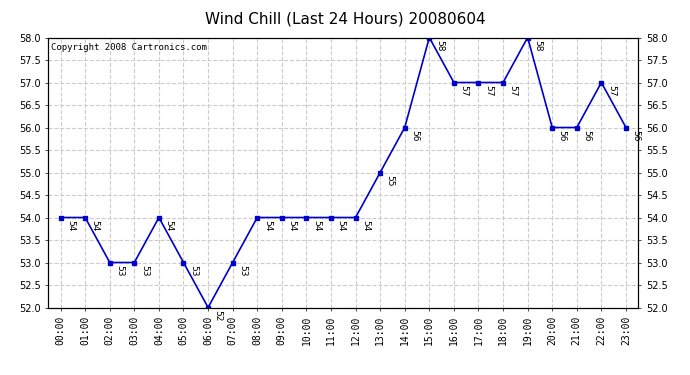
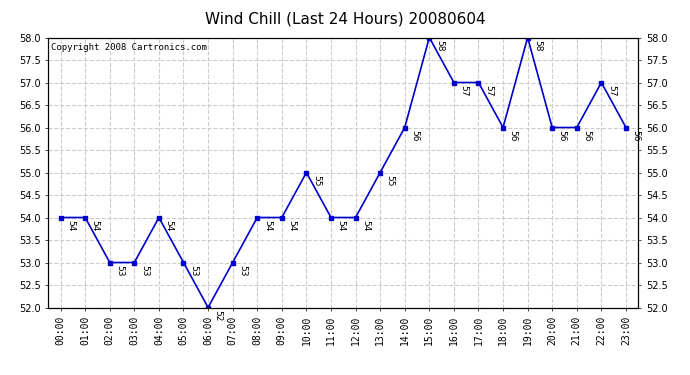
10:00: 54 -> 55
18:00: 57 -> 56
